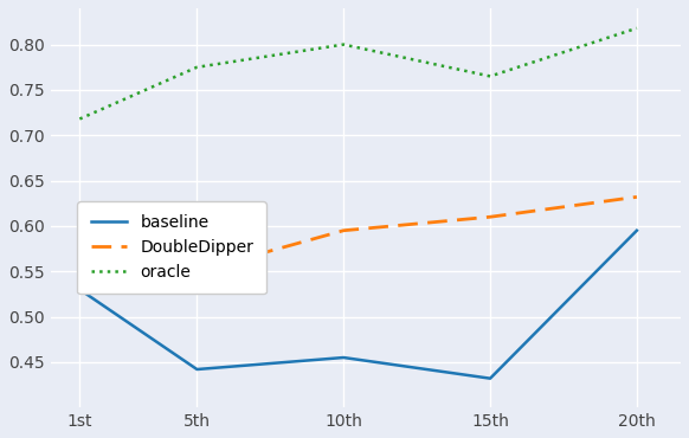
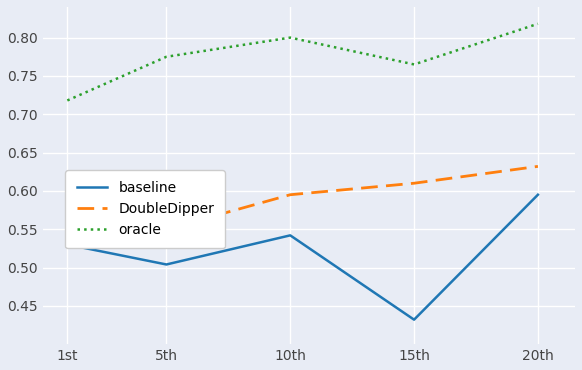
baseline/5th: 0.442 -> 0.504
baseline/10th: 0.455 -> 0.542
